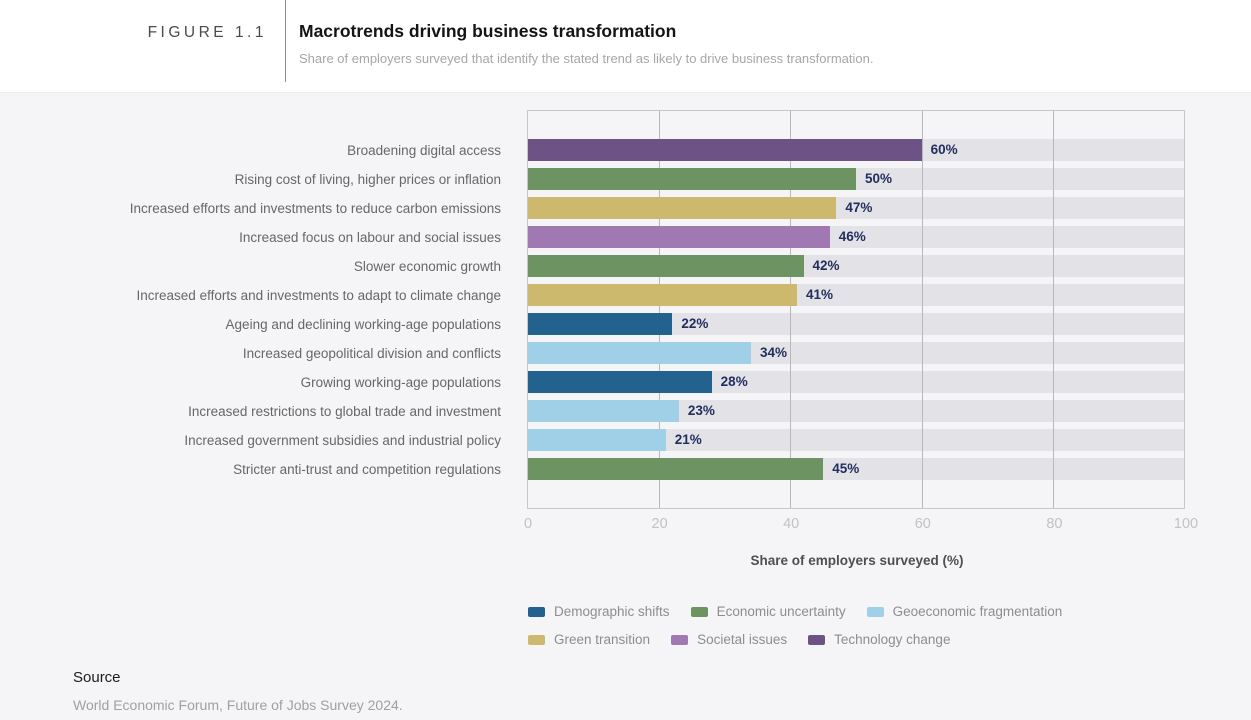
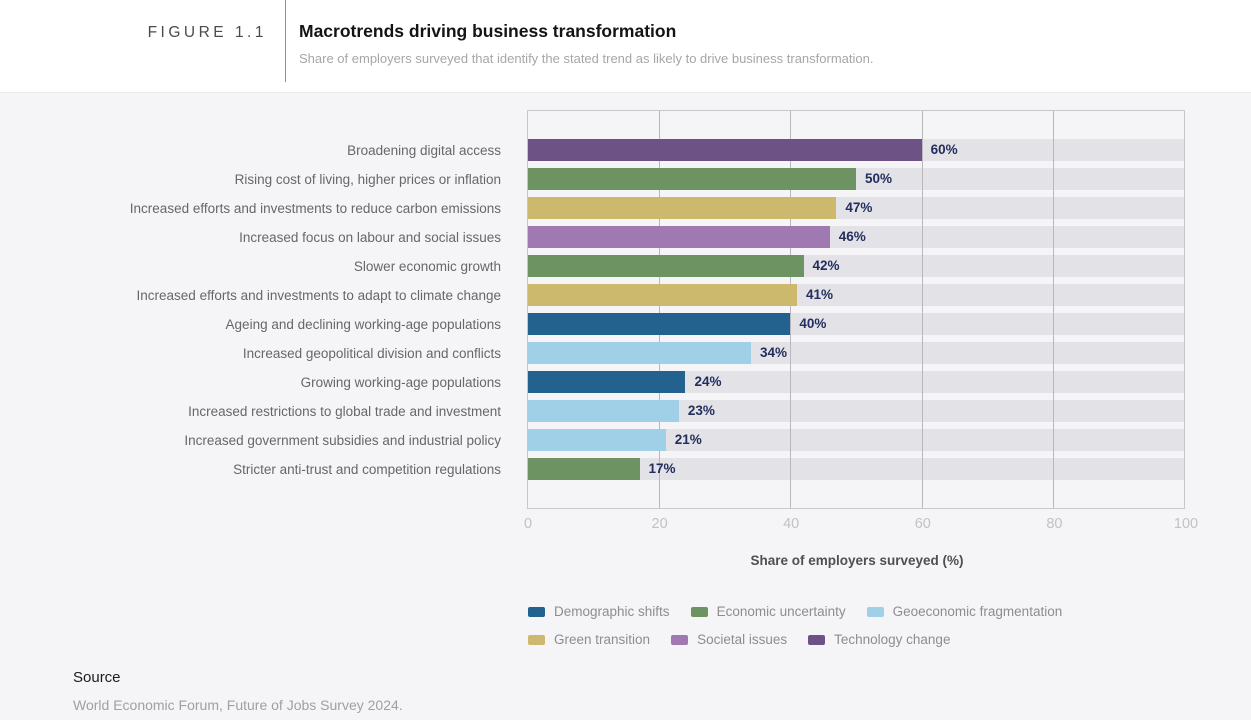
Ageing and declining working-age populations: 22% -> 40%
Growing working-age populations: 28% -> 24%
Stricter anti-trust and competition regulations: 45% -> 17%
